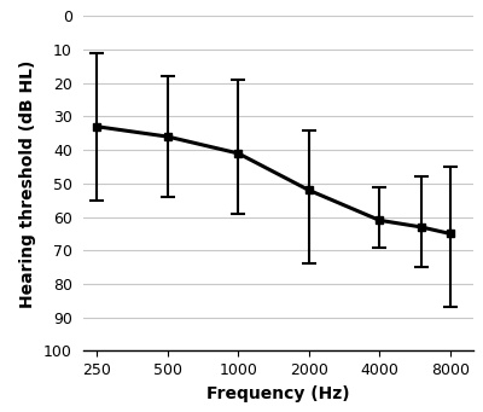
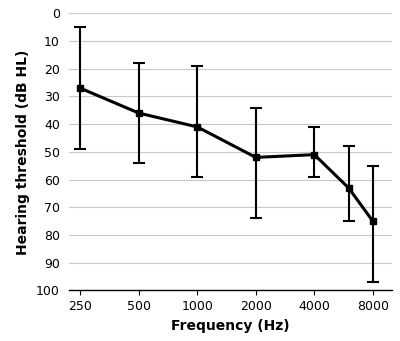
250: 33 -> 27
4000: 61 -> 51
8000: 65 -> 75
